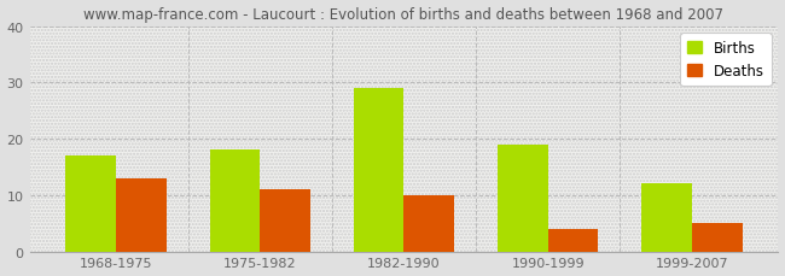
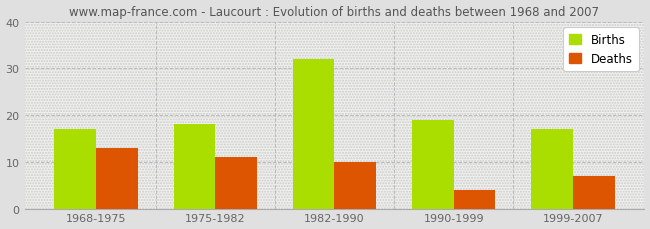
Births/1982-1990: 29 -> 32
Births/1999-2007: 12 -> 17
Deaths/1999-2007: 5 -> 7
